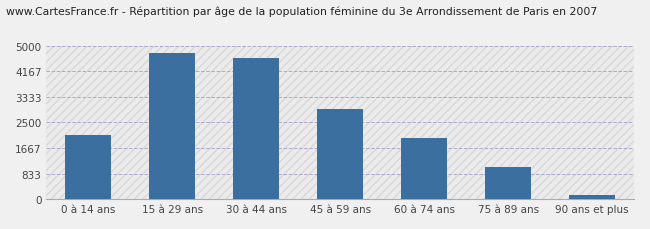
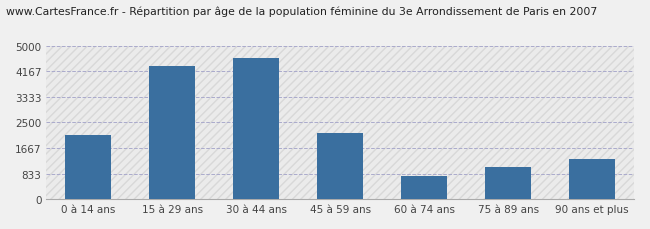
15 à 29 ans: 4750 -> 4350
45 à 59 ans: 2950 -> 2150
60 à 74 ans: 2000 -> 750
90 ans et plus: 150 -> 1300
